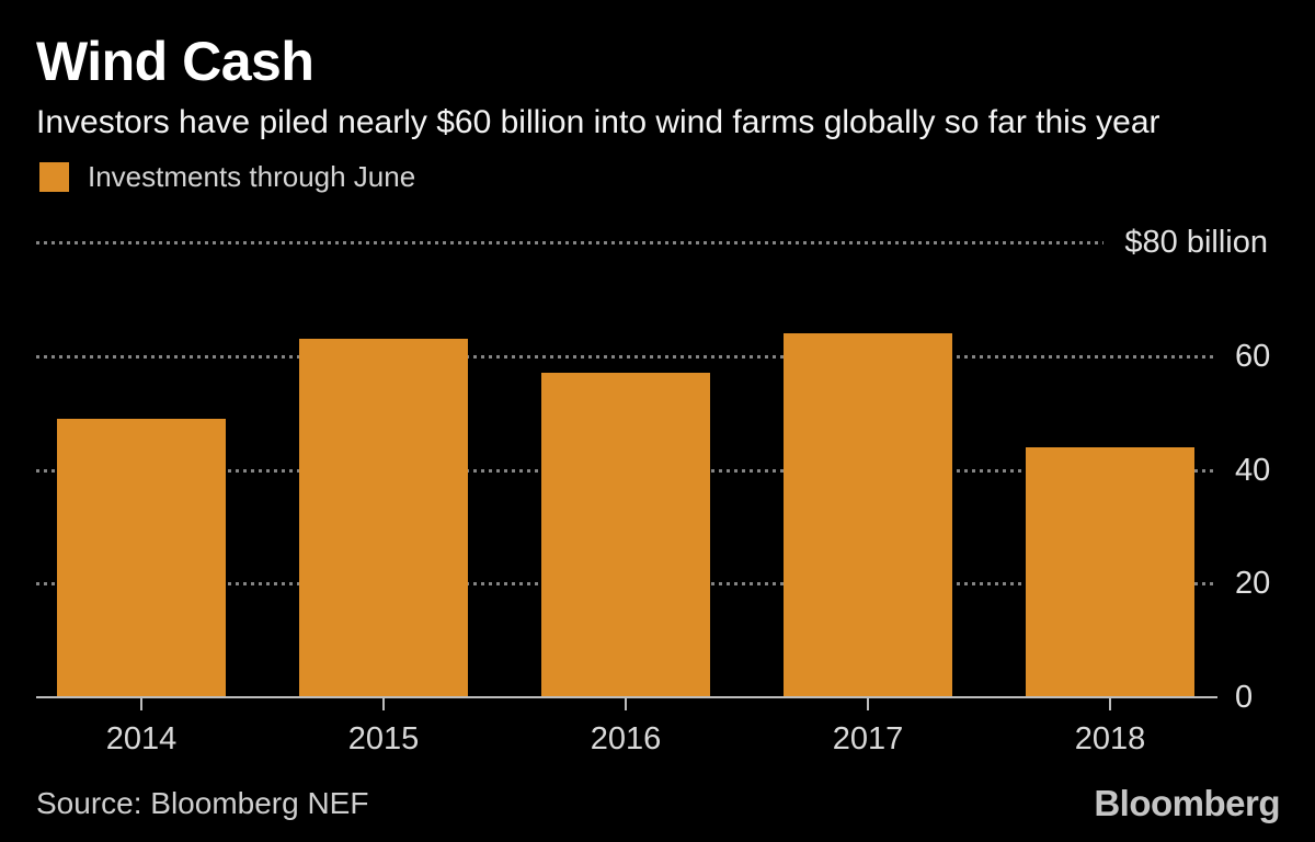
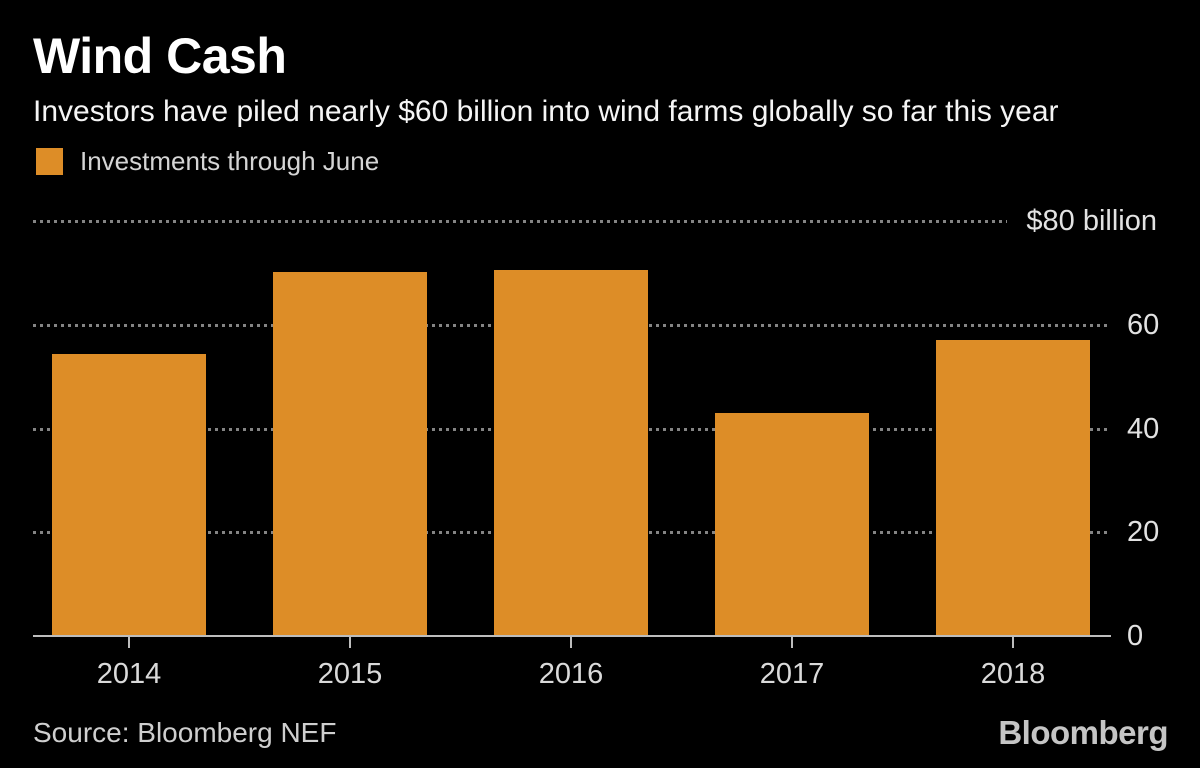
2014: 49 -> 54
2015: 63 -> 70
2016: 57 -> 71
2017: 64 -> 43
2018: 44 -> 57
